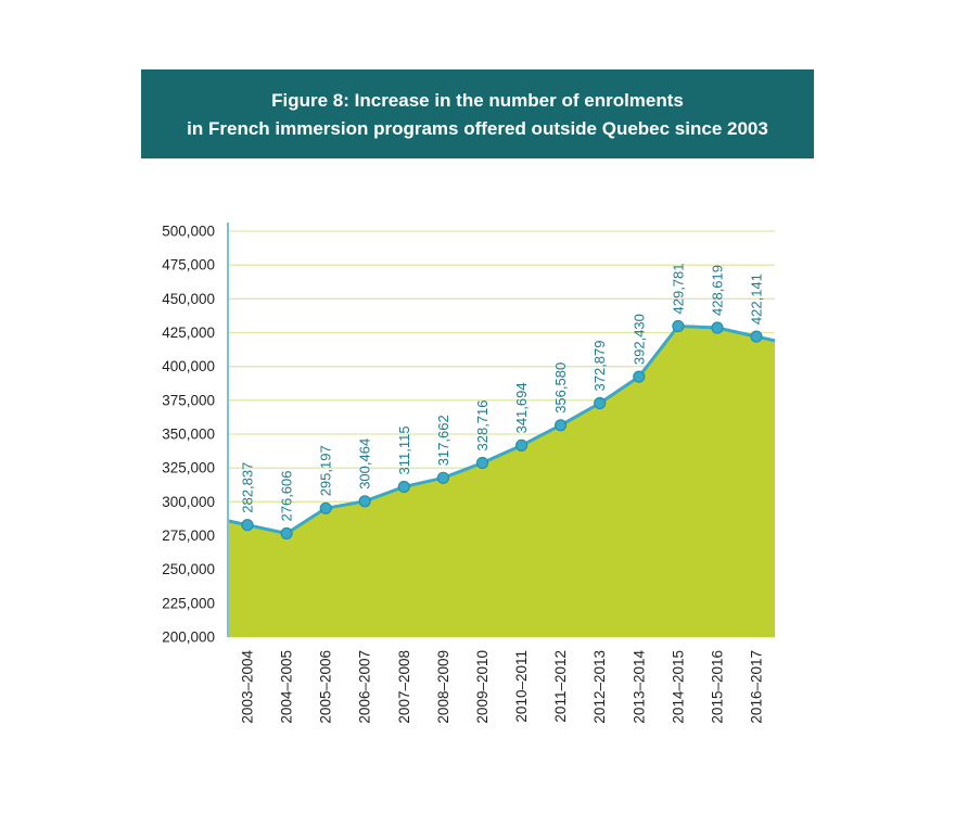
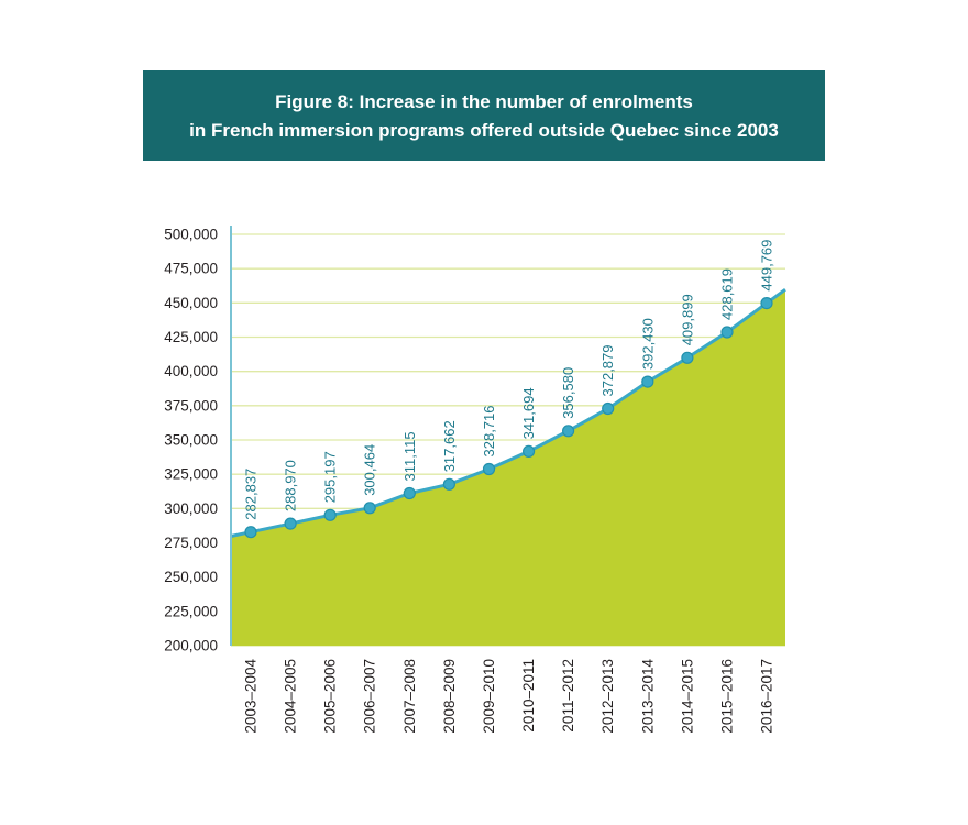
2004–2005: 276,606 -> 288,970
2014–2015: 429,781 -> 409,899
2016–2017: 422,141 -> 449,769
